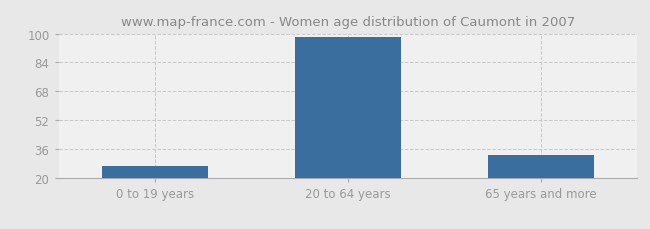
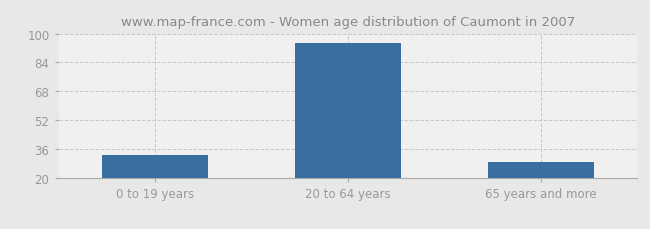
0 to 19 years: 27 -> 33
20 to 64 years: 98 -> 95
65 years and more: 33 -> 29
